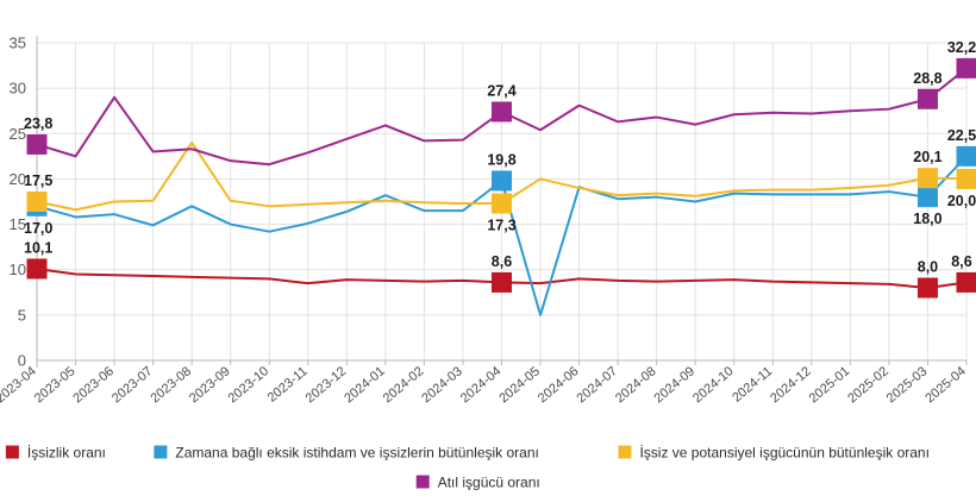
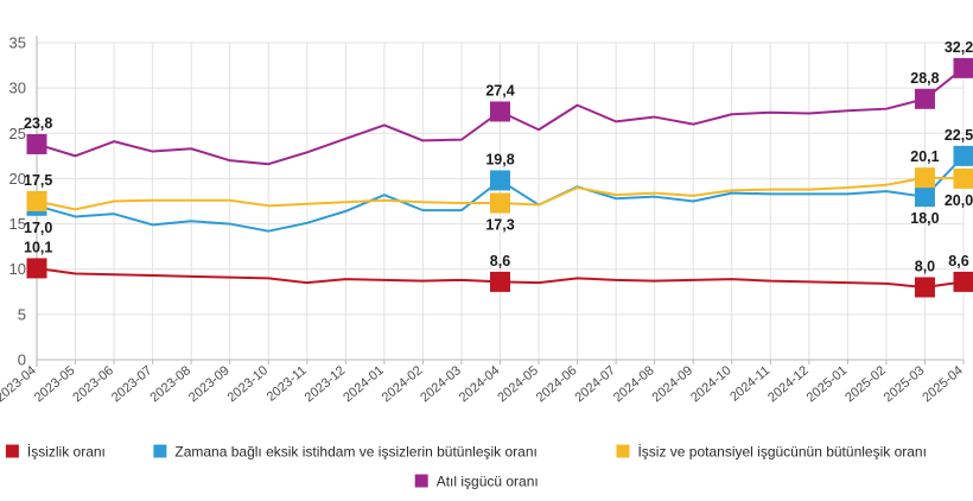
Atıl işgücü oranı/2023-06: 29 -> 24
Zamana bağlı eksik istihdam ve işsizlerin bütünleşik oranı/2023-08: 17 -> 15
İşsiz ve potansiyel işgücünün bütünleşik oranı/2023-08: 24 -> 18
Zamana bağlı eksik istihdam ve işsizlerin bütünleşik oranı/2024-05: 5 -> 17
İşsiz ve potansiyel işgücünün bütünleşik oranı/2024-05: 20 -> 17
